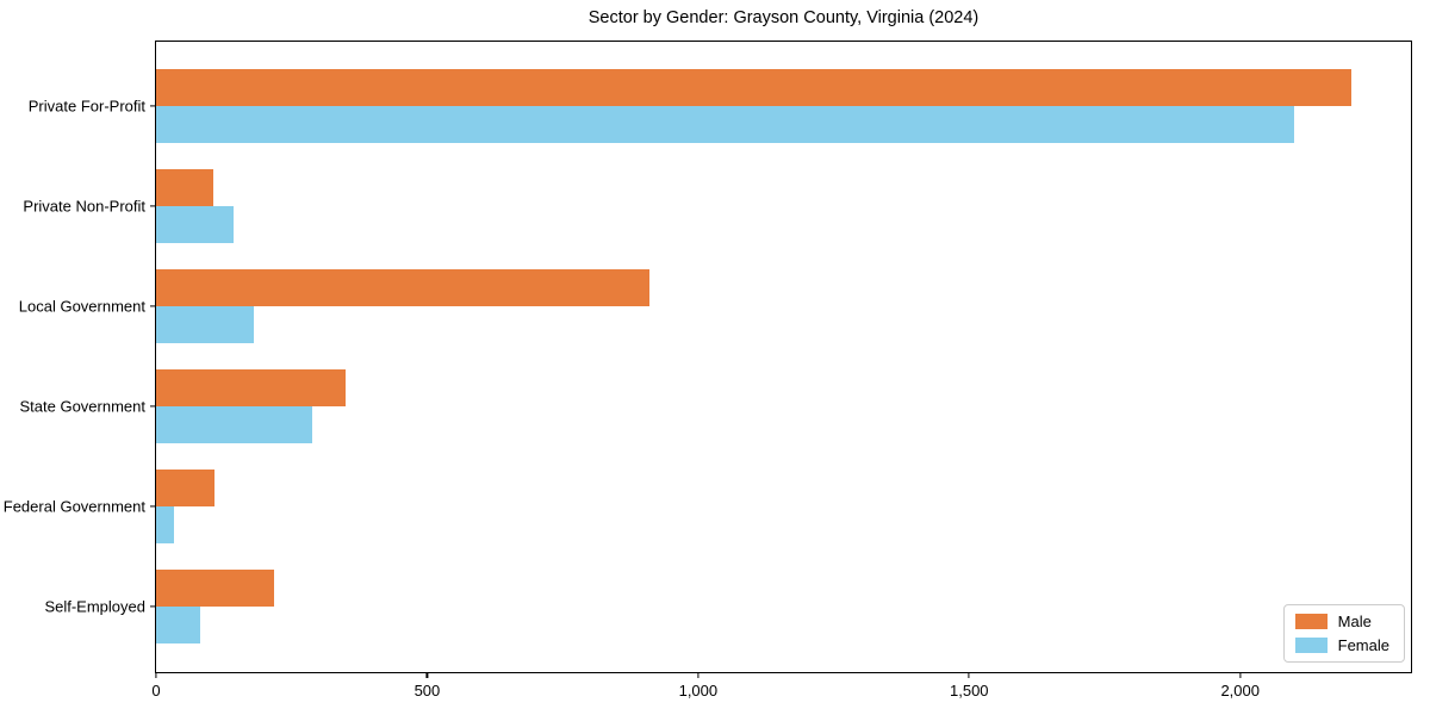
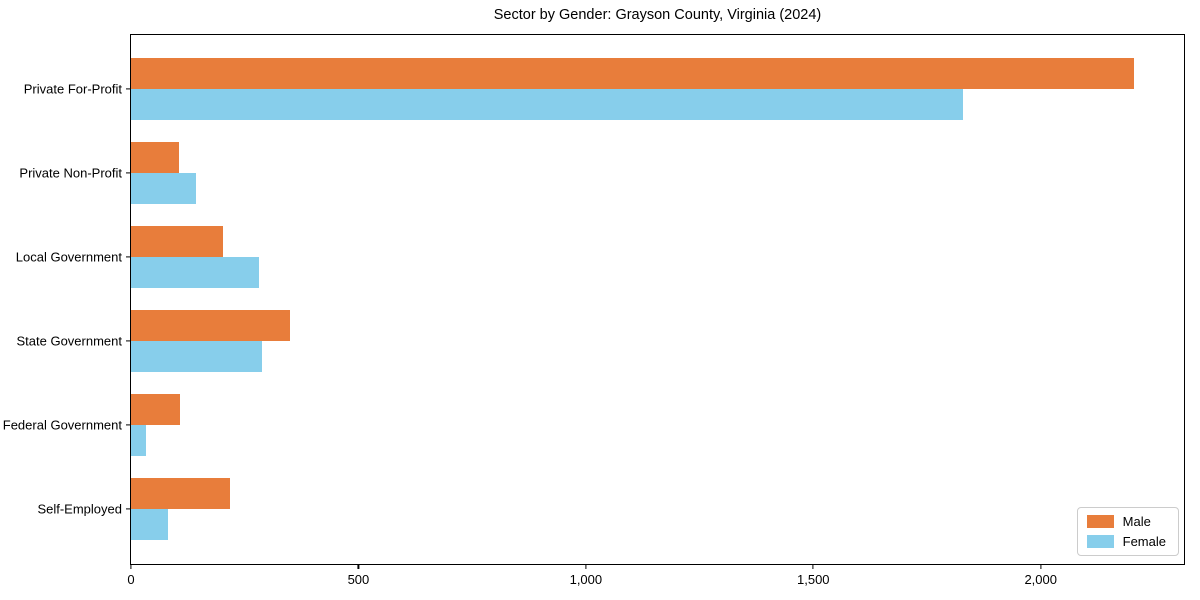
Female/Private For-Profit: 2100 -> 1830
Male/Local Government: 910 -> 200
Female/Local Government: 180 -> 280
